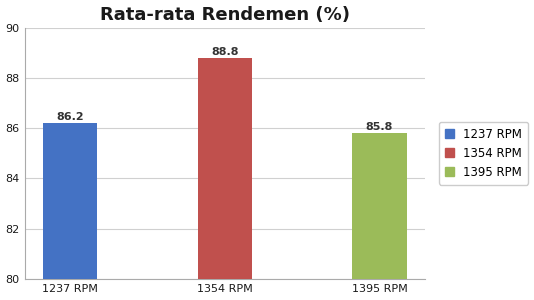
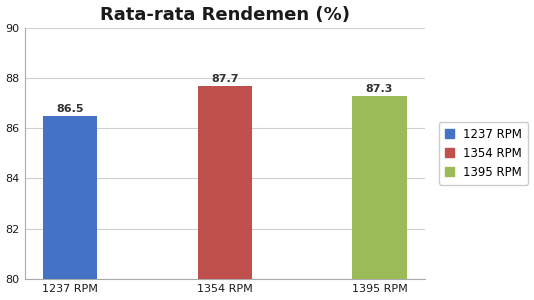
1237 RPM: 86.2 -> 86.5
1354 RPM: 88.8 -> 87.7
1395 RPM: 85.8 -> 87.3
